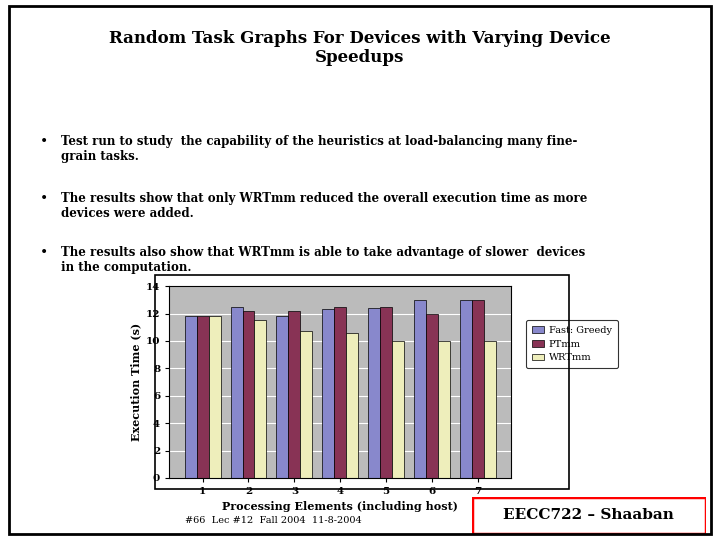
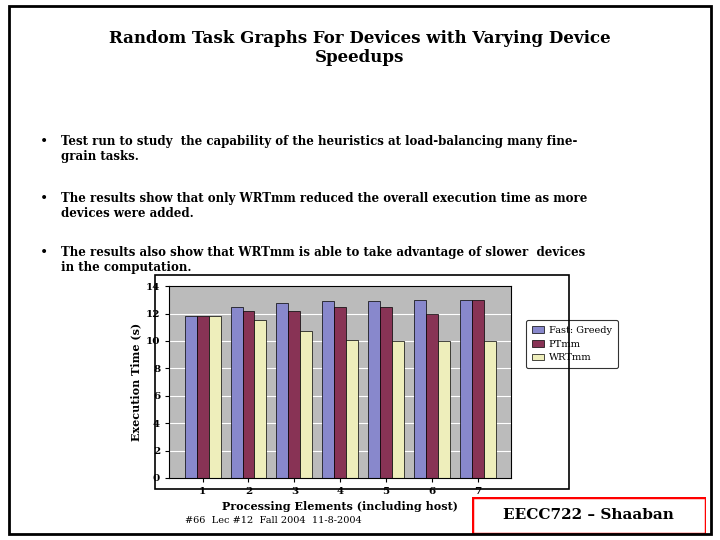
Fast: Greedy/3: 11.8 -> 12.8
Fast: Greedy/4: 12.3 -> 12.9
WRTmm/4: 10.6 -> 10.1
Fast: Greedy/5: 12.4 -> 12.9
